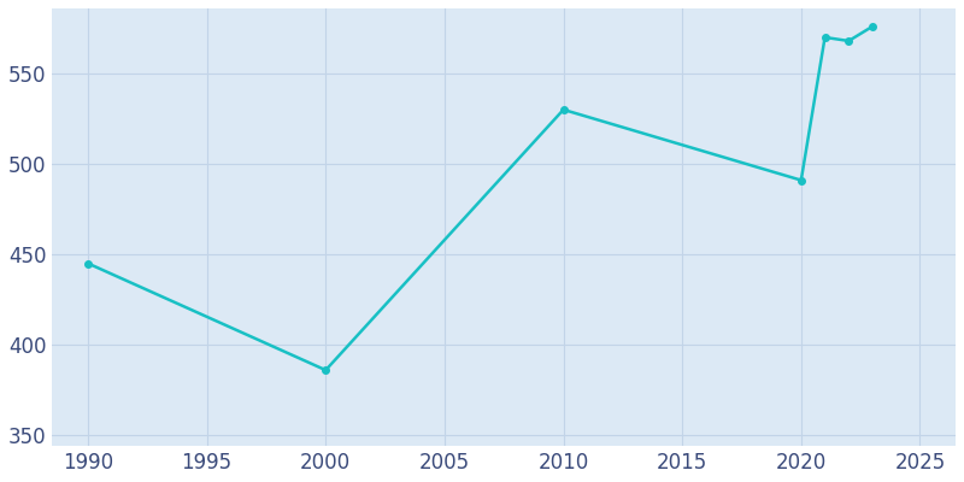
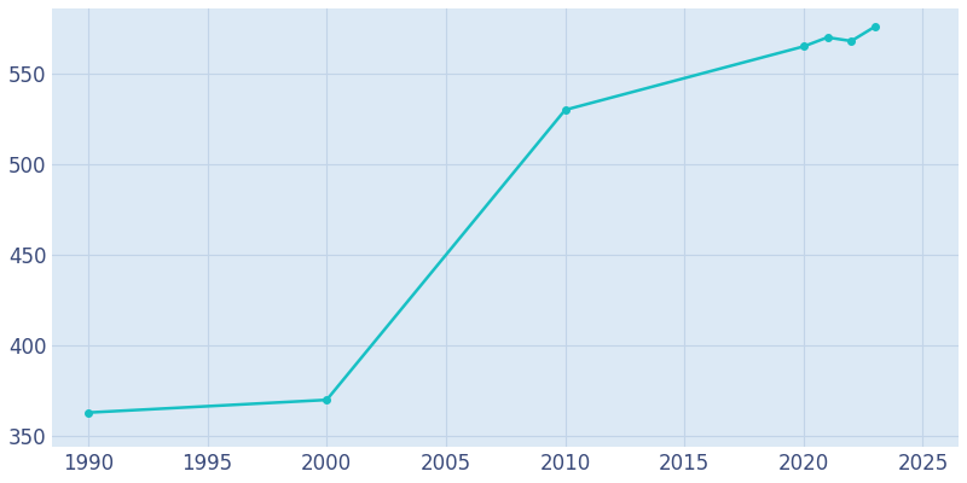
1990: 445 -> 363
2000: 386 -> 370
2020: 491 -> 565
